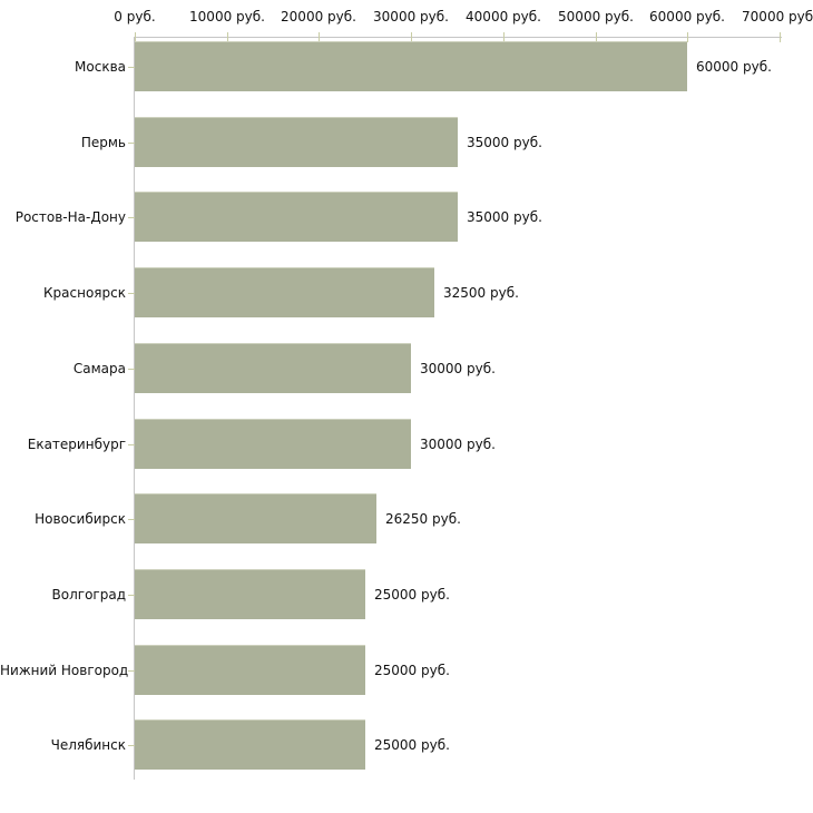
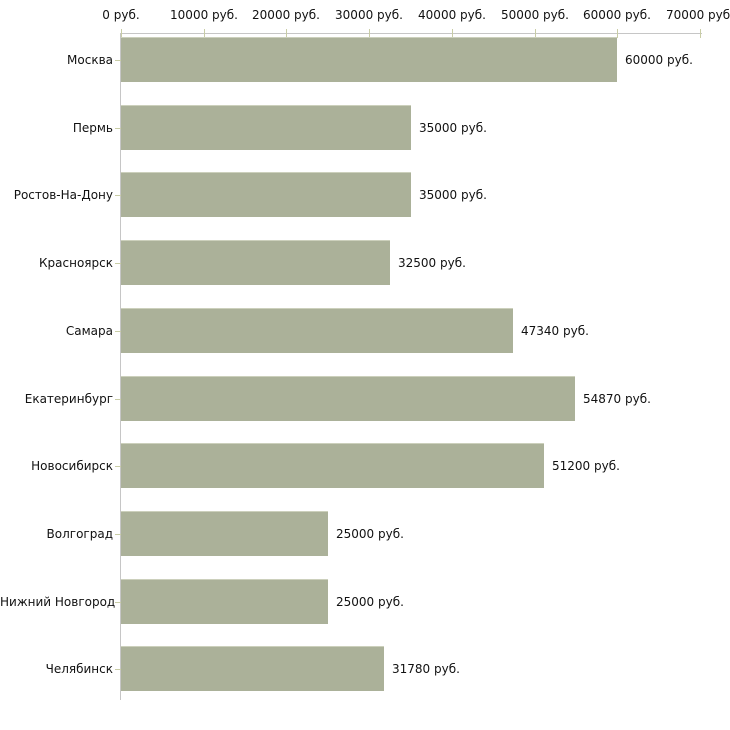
Самара: 30000 -> 47340
Екатеринбург: 30000 -> 54870
Новосибирск: 26250 -> 51200
Челябинск: 25000 -> 31780
